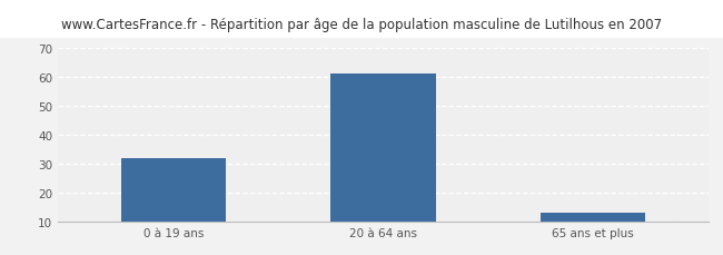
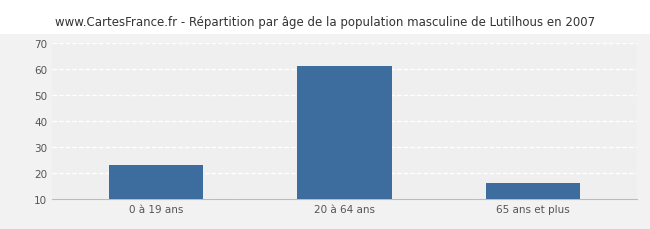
0 à 19 ans: 32 -> 23
65 ans et plus: 13 -> 16
